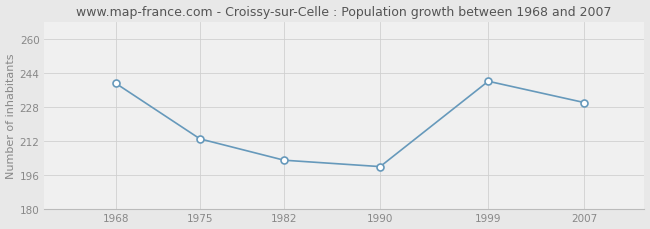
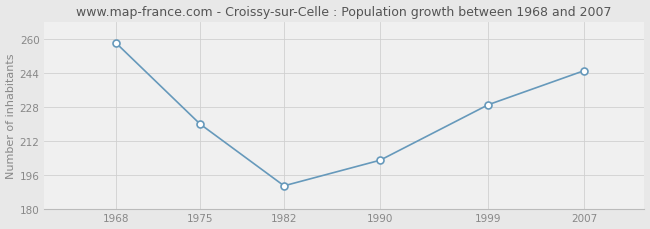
1968: 239 -> 258
1975: 213 -> 220
1982: 203 -> 191
1990: 200 -> 203
1999: 240 -> 229
2007: 230 -> 245
